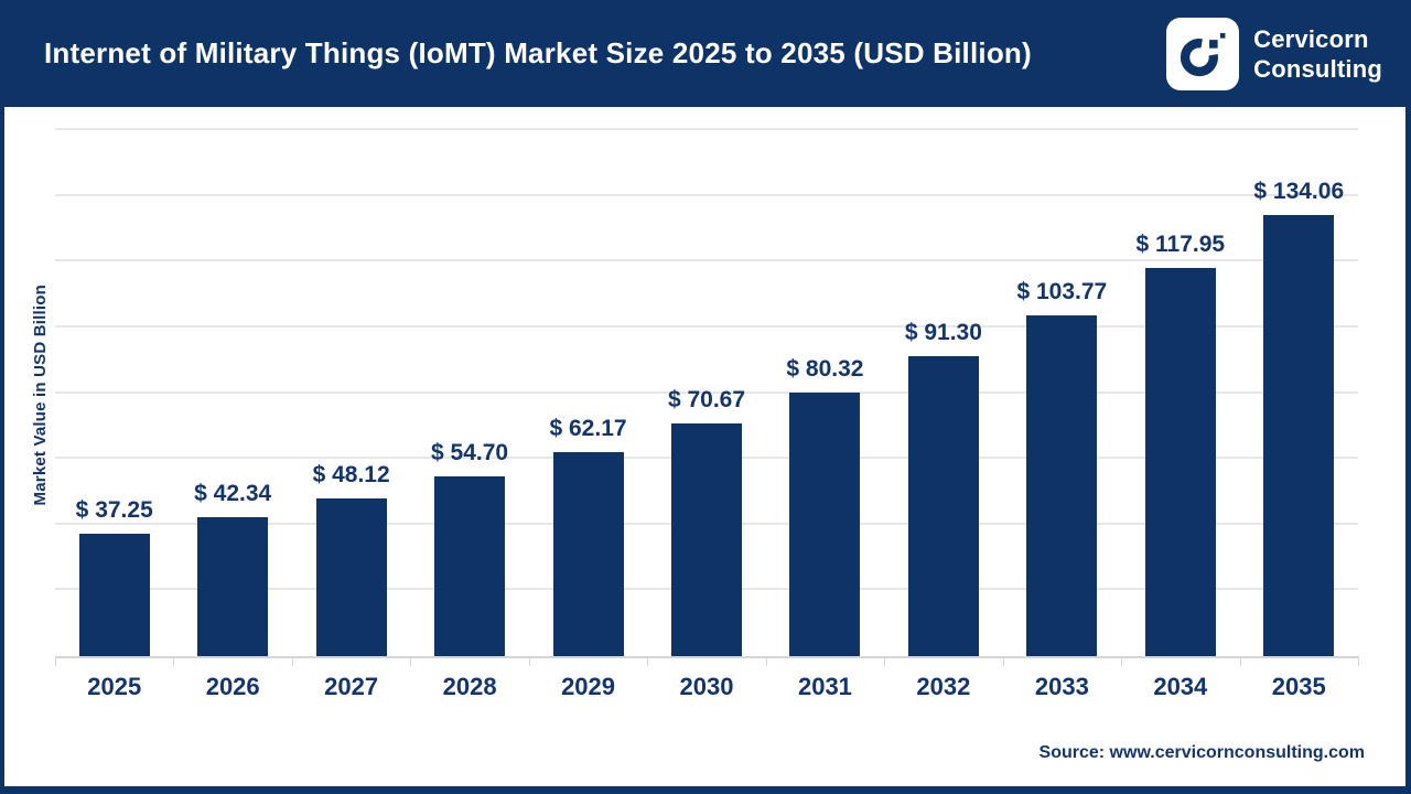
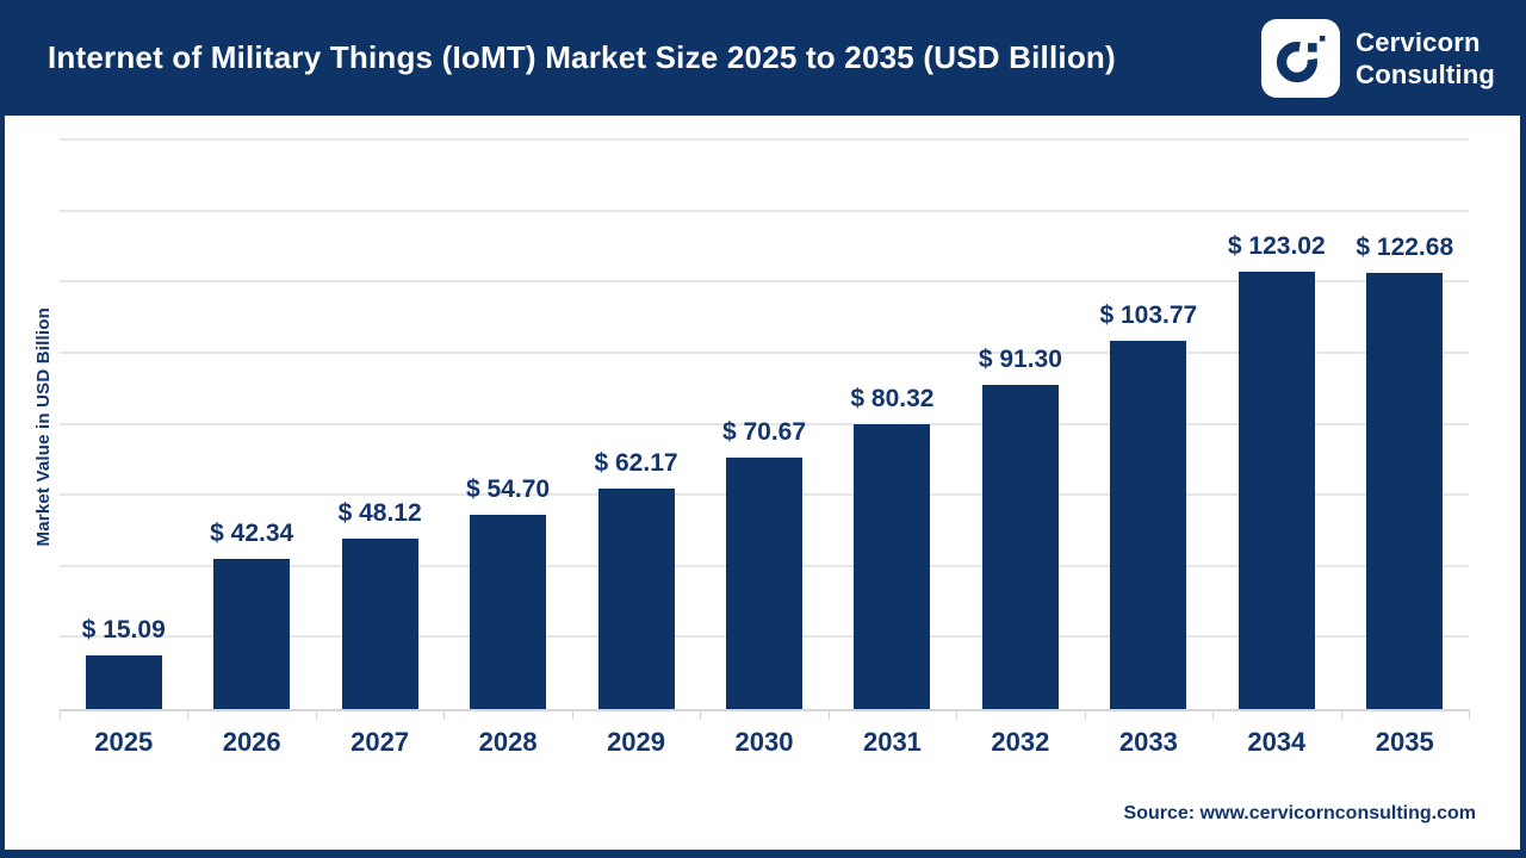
2025: 37.25 -> 15.09
2034: 117.95 -> 123.02
2035: 134.06 -> 122.68
